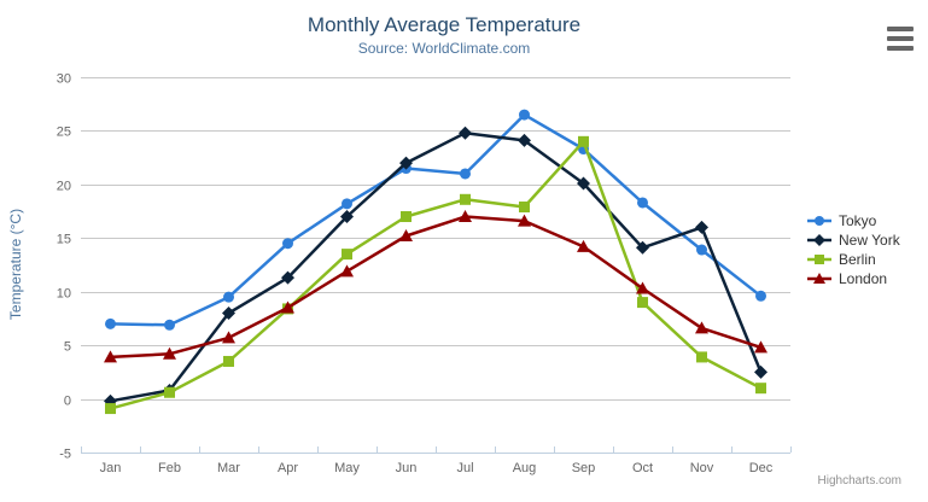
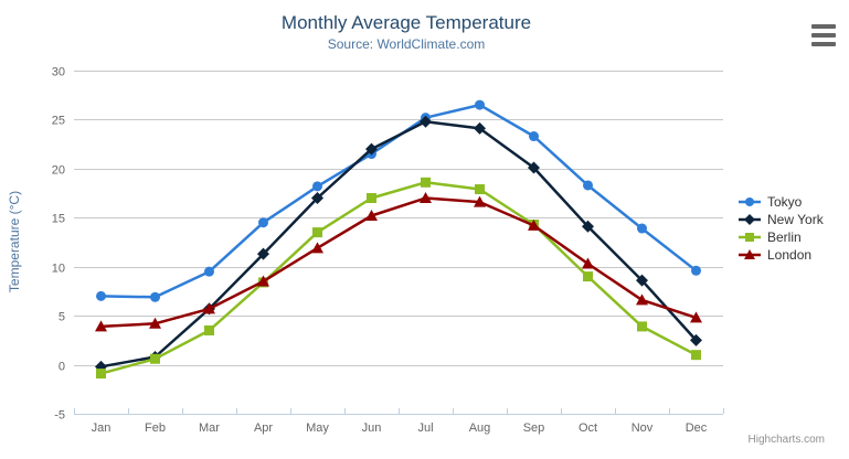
New York/Mar: 8 -> 6
Tokyo/Jul: 21 -> 25
Berlin/Sep: 24 -> 14
New York/Nov: 16 -> 9
